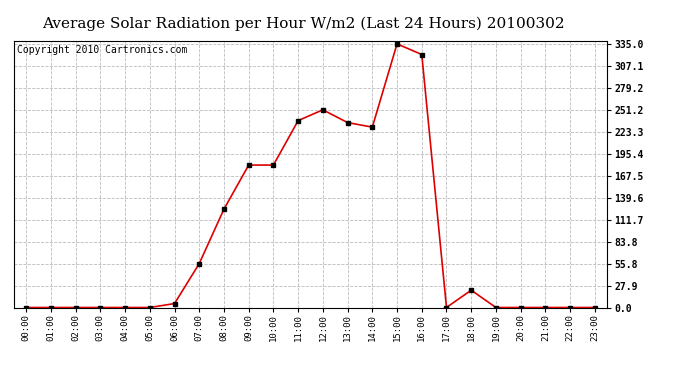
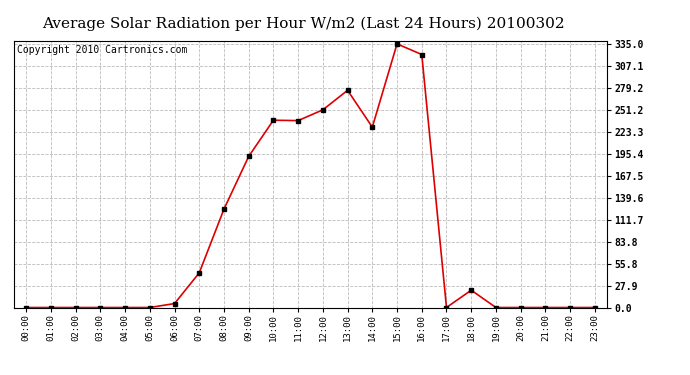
07:00: 56 -> 44
09:00: 181 -> 192
10:00: 181 -> 238
13:00: 235 -> 276
